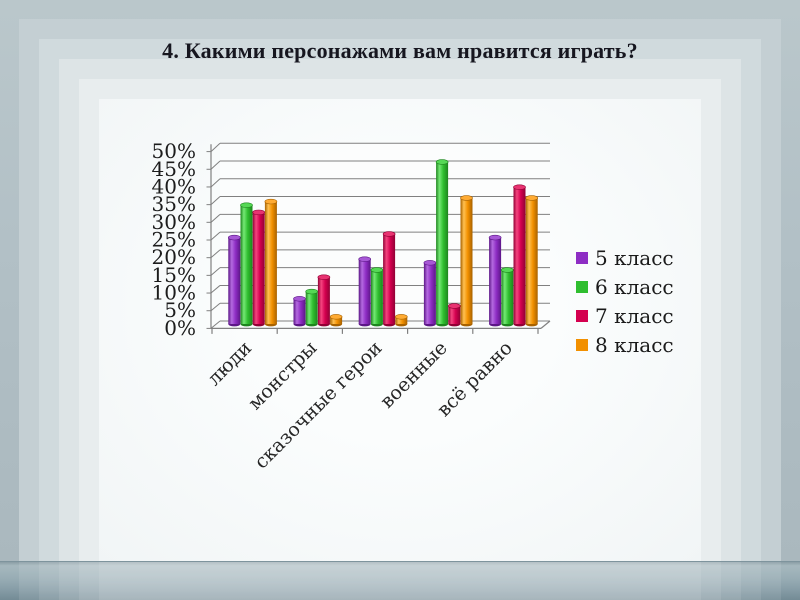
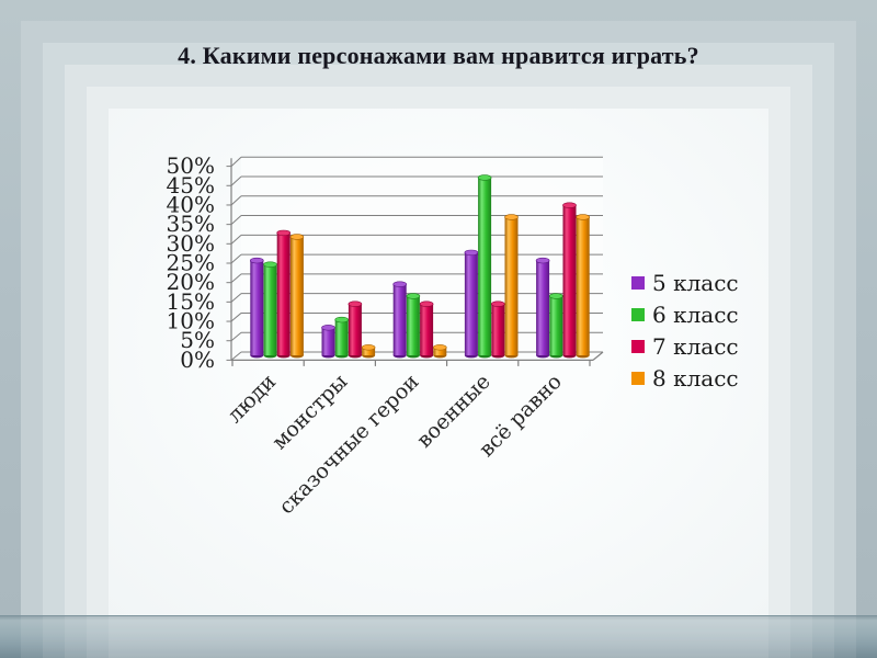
6 класс/люди: 33% -> 23%
8 класс/люди: 34% -> 30%
7 класс/сказочные герои: 25% -> 13%
5 класс/военные: 17% -> 26%
7 класс/военные: 5% -> 13%
